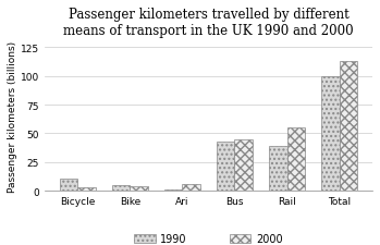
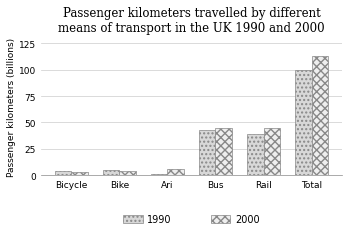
1990/Bicycle: 11 -> 4
2000/Rail: 55 -> 45
